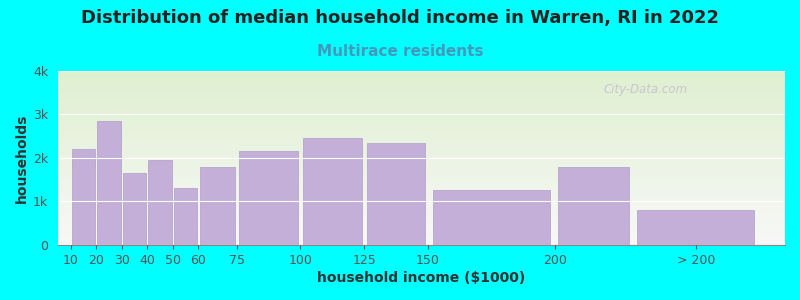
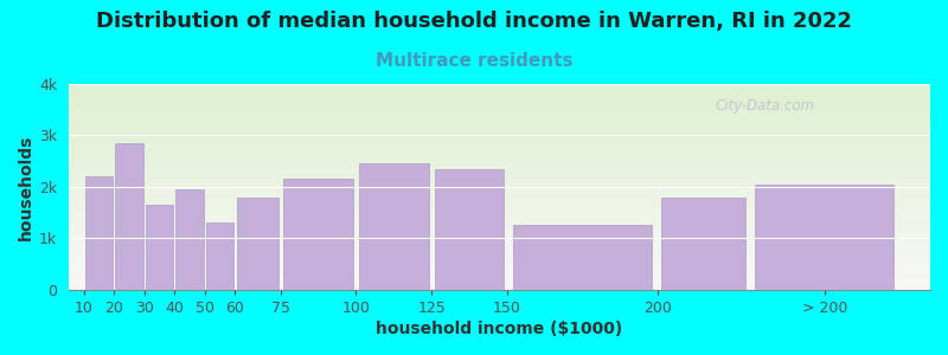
> 200: 0.80k -> 2.05k
